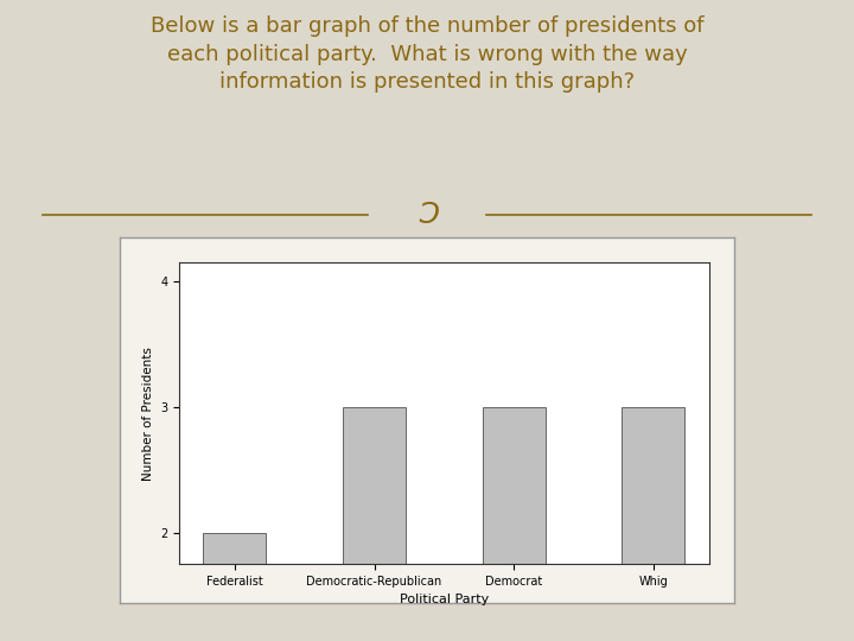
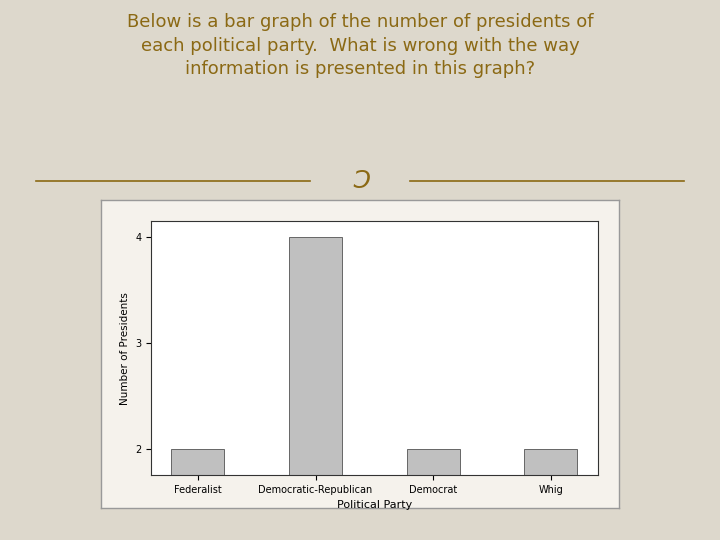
Democratic-Republican: 3 -> 4
Democrat: 3 -> 2
Whig: 3 -> 2
